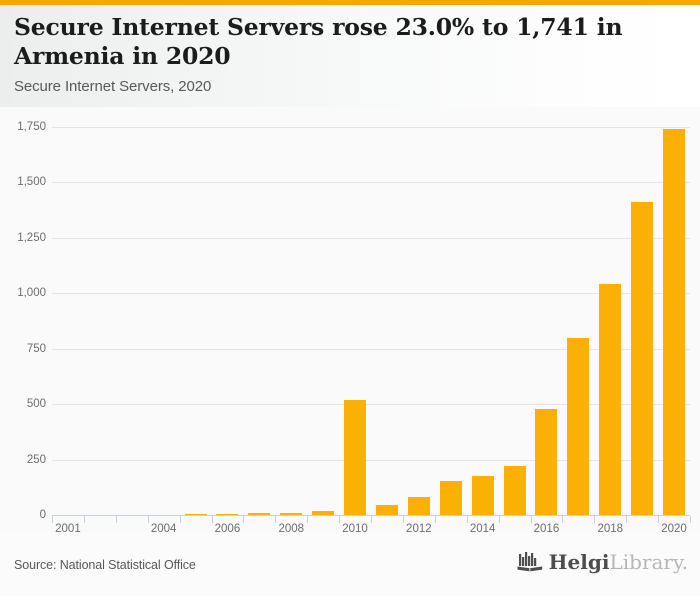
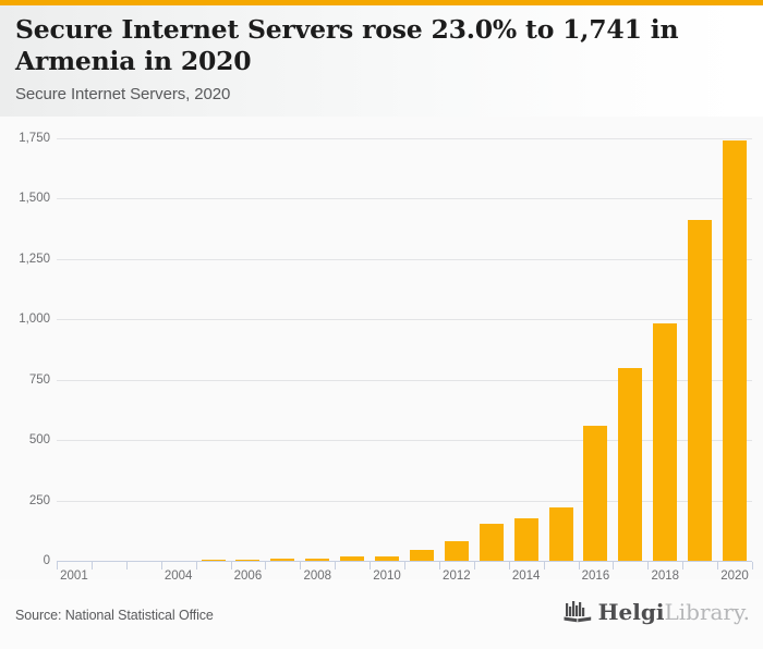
2010: 520 -> 20
2016: 480 -> 560
2018: 1040 -> 980
